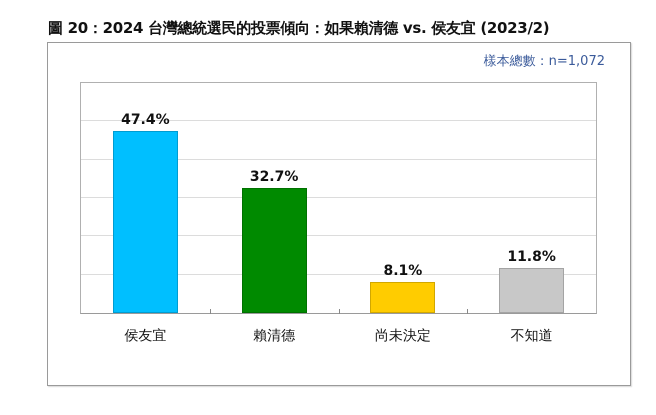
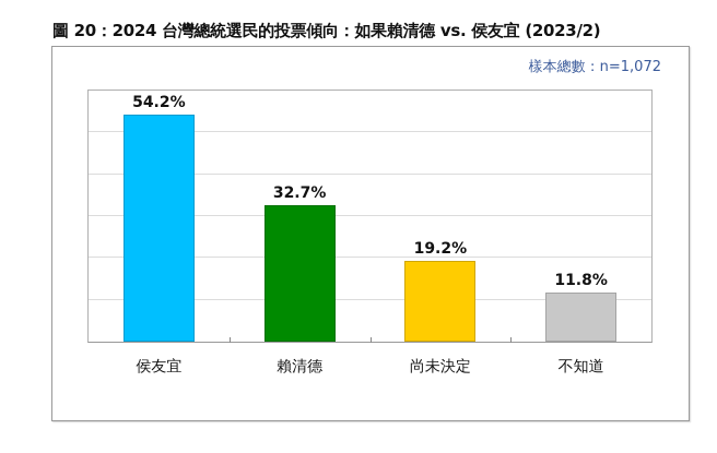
侯友宜: 47.4% -> 54.2%
尚未決定: 8.1% -> 19.2%
